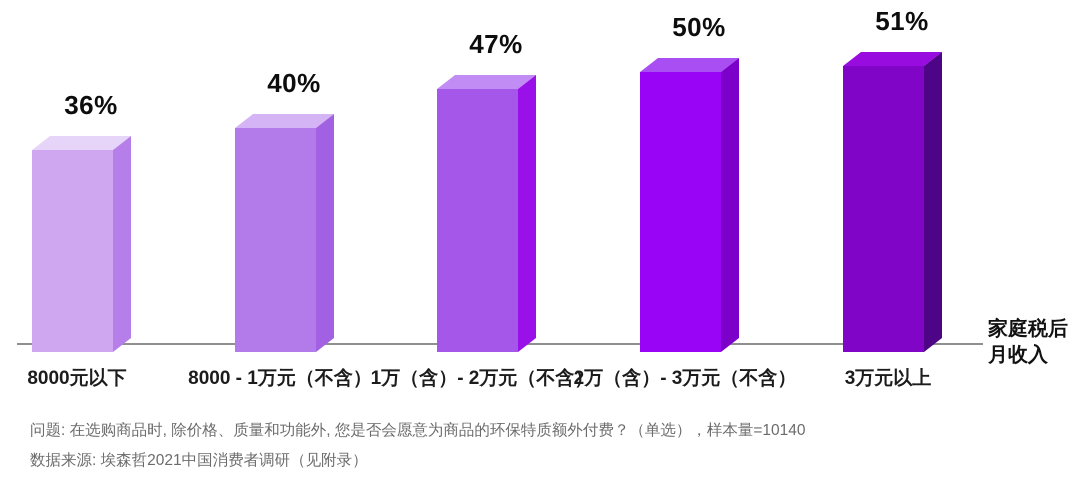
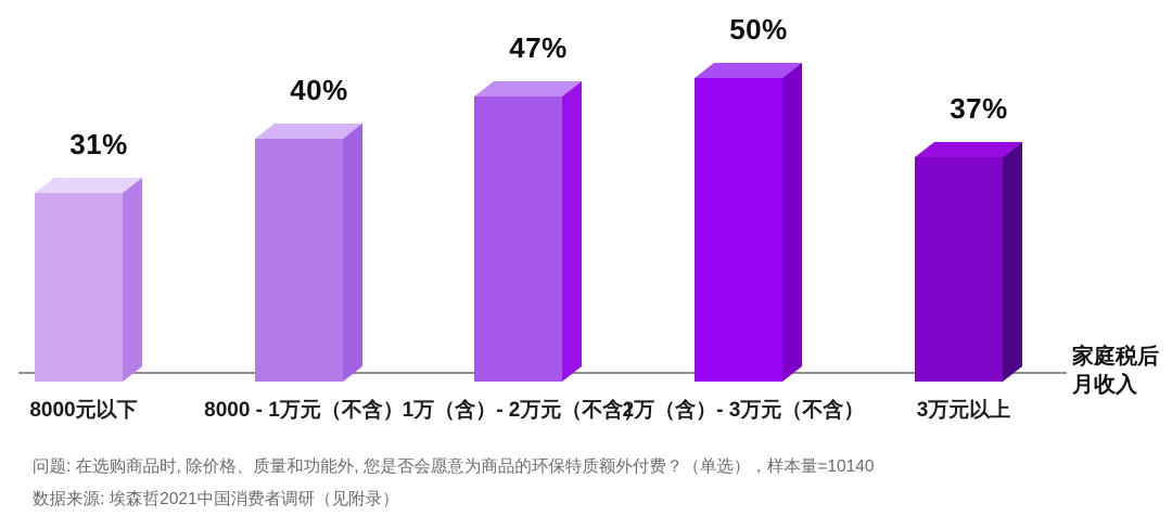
8000元以下: 36% -> 31%
3万元以上: 51% -> 37%
